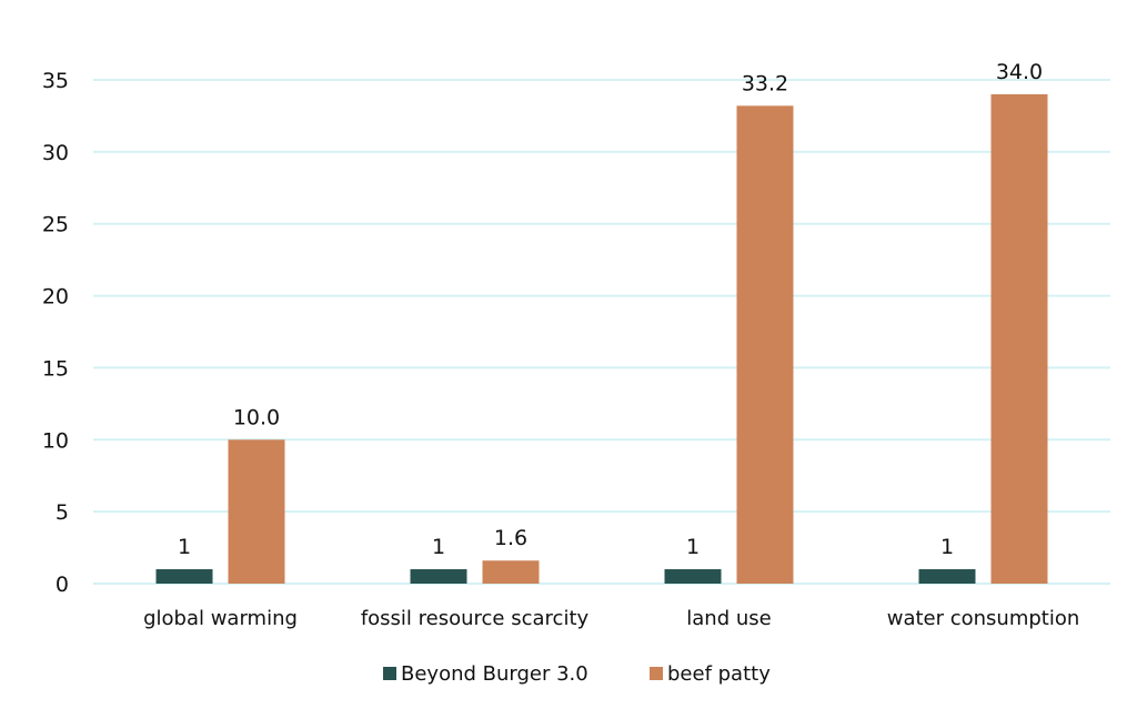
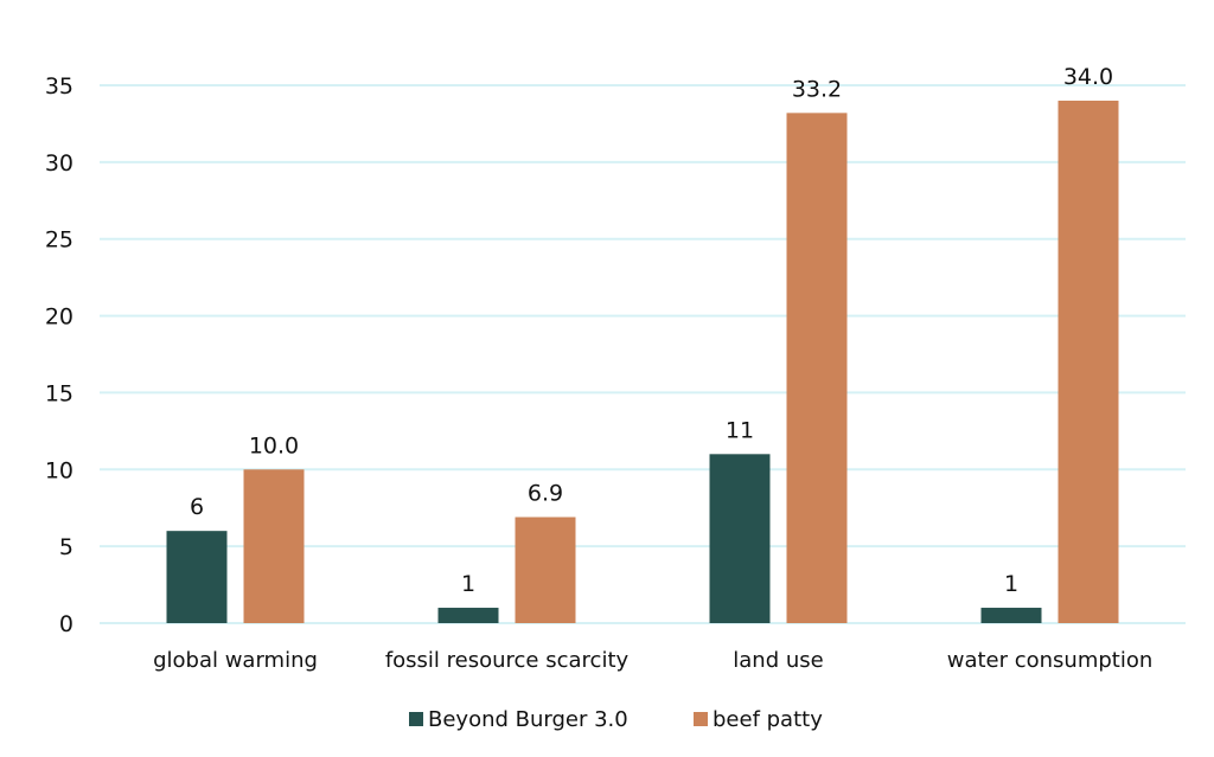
Beyond Burger 3.0/global warming: 1 -> 6
beef patty/fossil resource scarcity: 1.6 -> 6.9
Beyond Burger 3.0/land use: 1 -> 11
